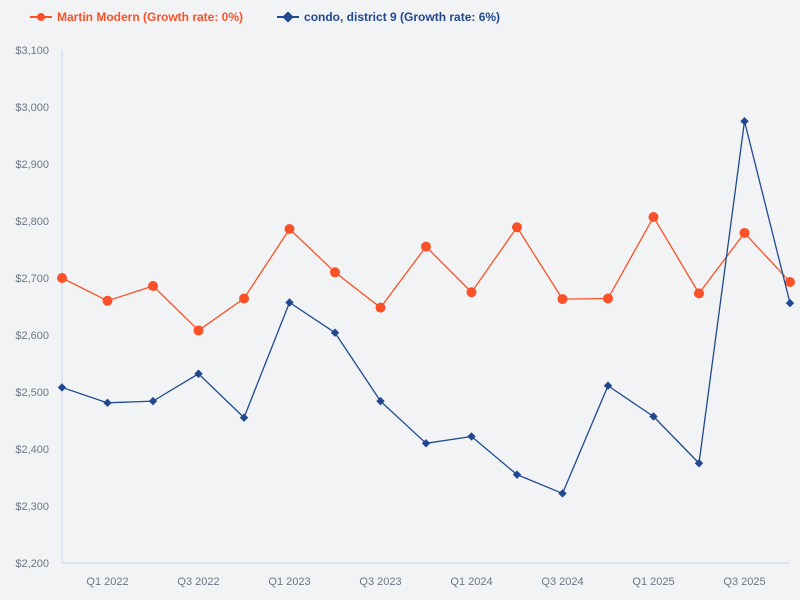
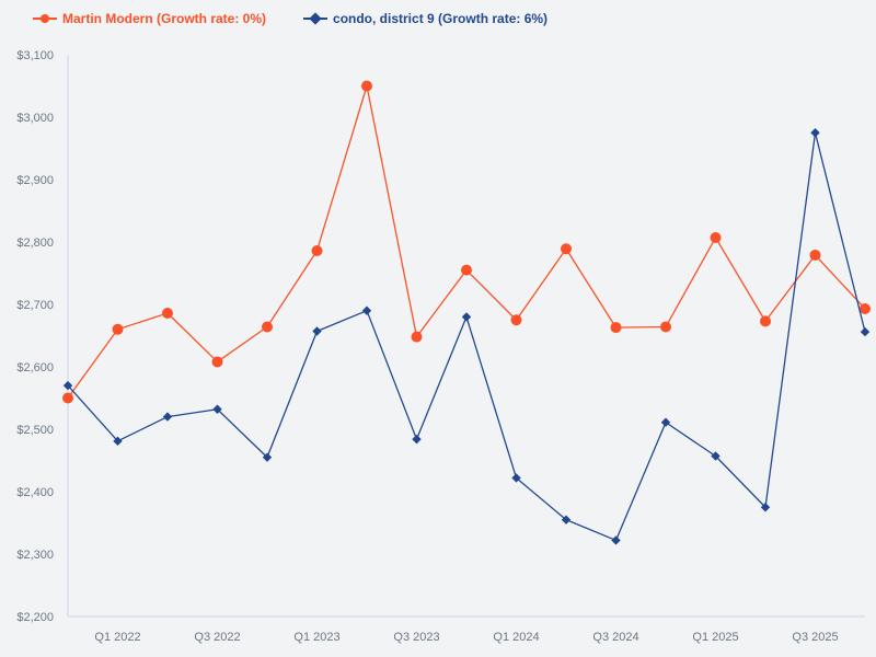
Martin Modern (Growth rate: 0%)/Q1 2022: $2700 -> $2550
condo, district 9 (Growth rate: 6%)/Q1 2022: $2510 -> $2570
condo, district 9 (Growth rate: 6%)/Q3 2022: $2480 -> $2520
Martin Modern (Growth rate: 0%)/Q3 2023: $2710 -> $3050
condo, district 9 (Growth rate: 6%)/Q3 2023: $2600 -> $2690
condo, district 9 (Growth rate: 6%)/Q1 2024: $2410 -> $2680
